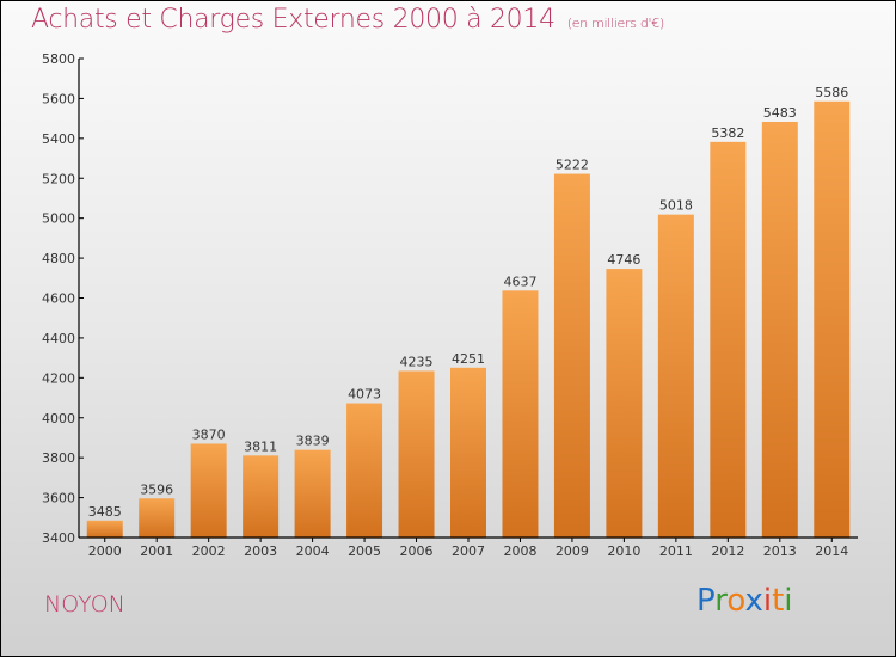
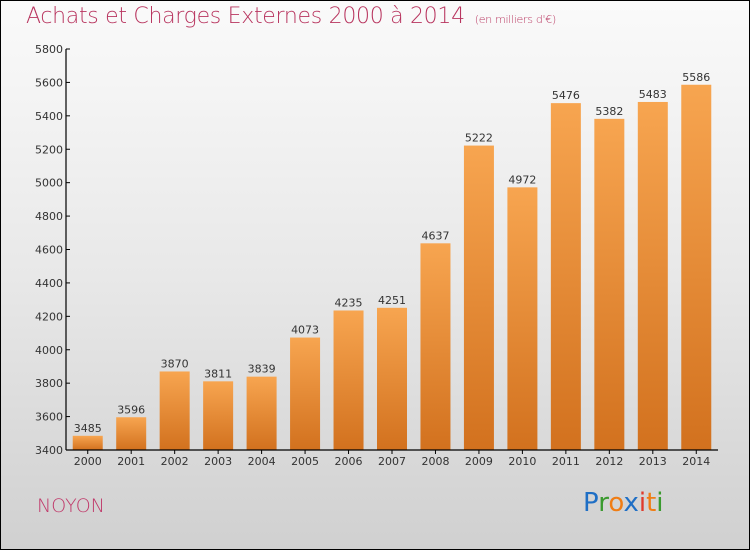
2010: 4746 -> 4972
2011: 5018 -> 5476
